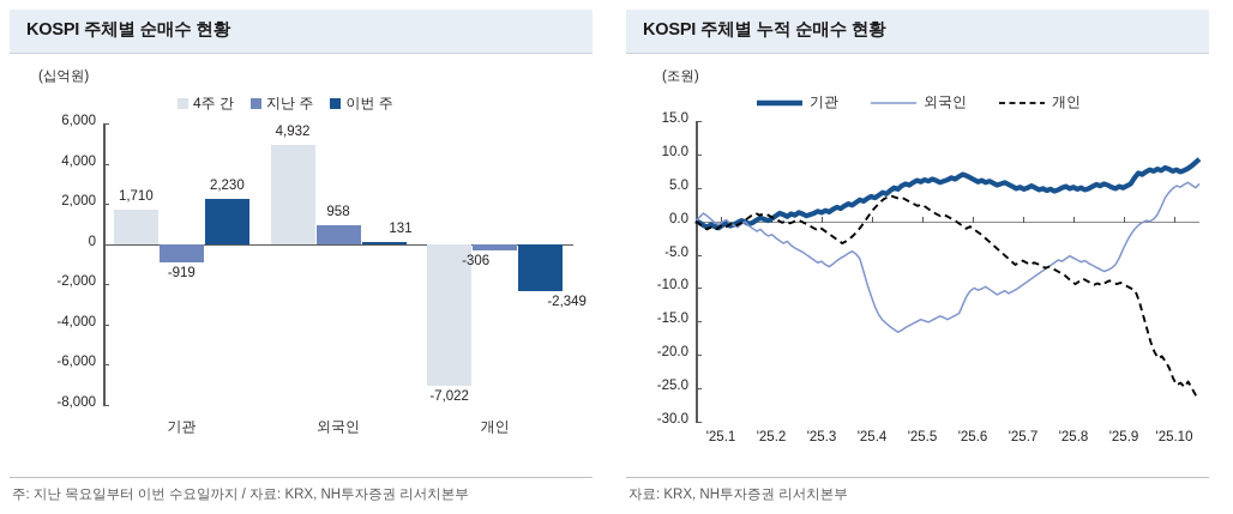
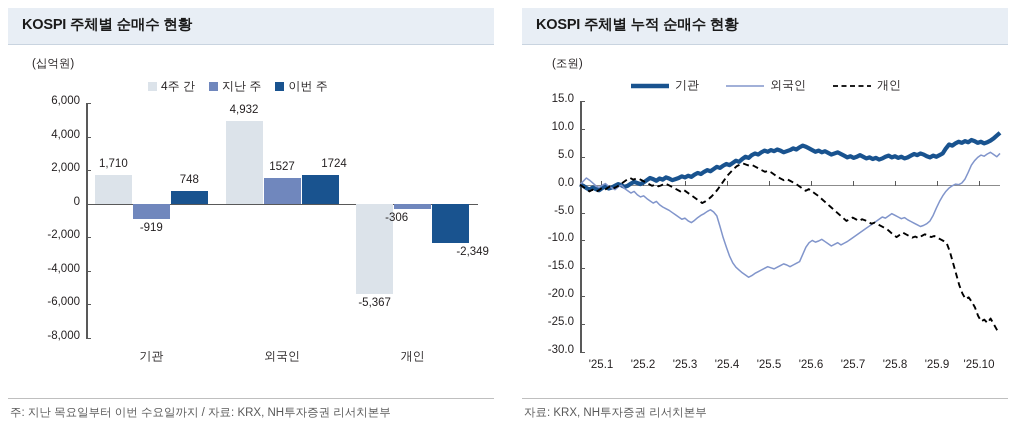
KOSPI 주체별 순매수 현황/이번 주/기관: 2,230 -> 748
KOSPI 주체별 순매수 현황/지난 주/외국인: 958 -> 1527
KOSPI 주체별 순매수 현황/이번 주/외국인: 131 -> 1724
KOSPI 주체별 순매수 현황/4주 간/개인: -7,022 -> -5,367
